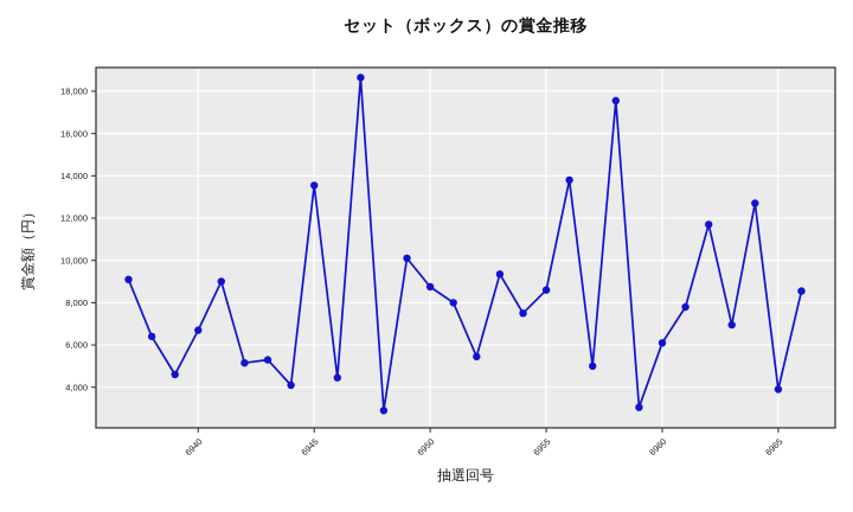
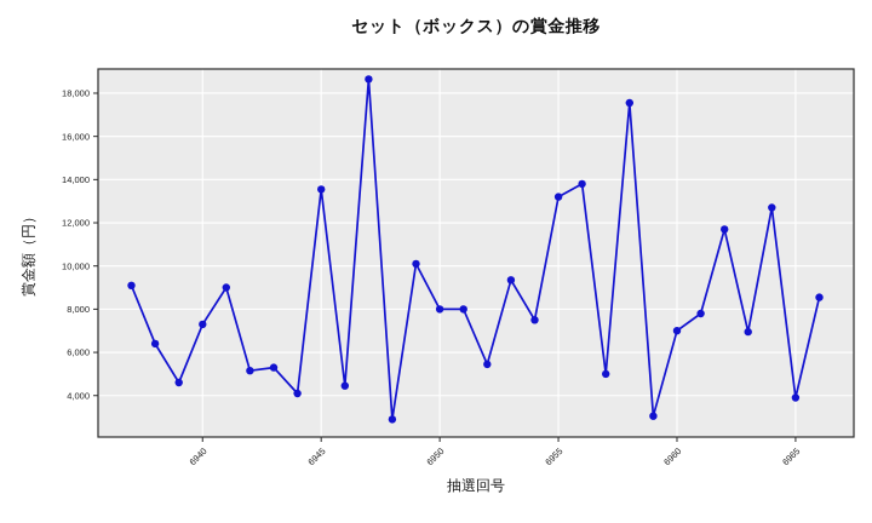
6940: 6700 -> 7300
6950: 8800 -> 8000
6955: 8600 -> 13200
6960: 6100 -> 7000
